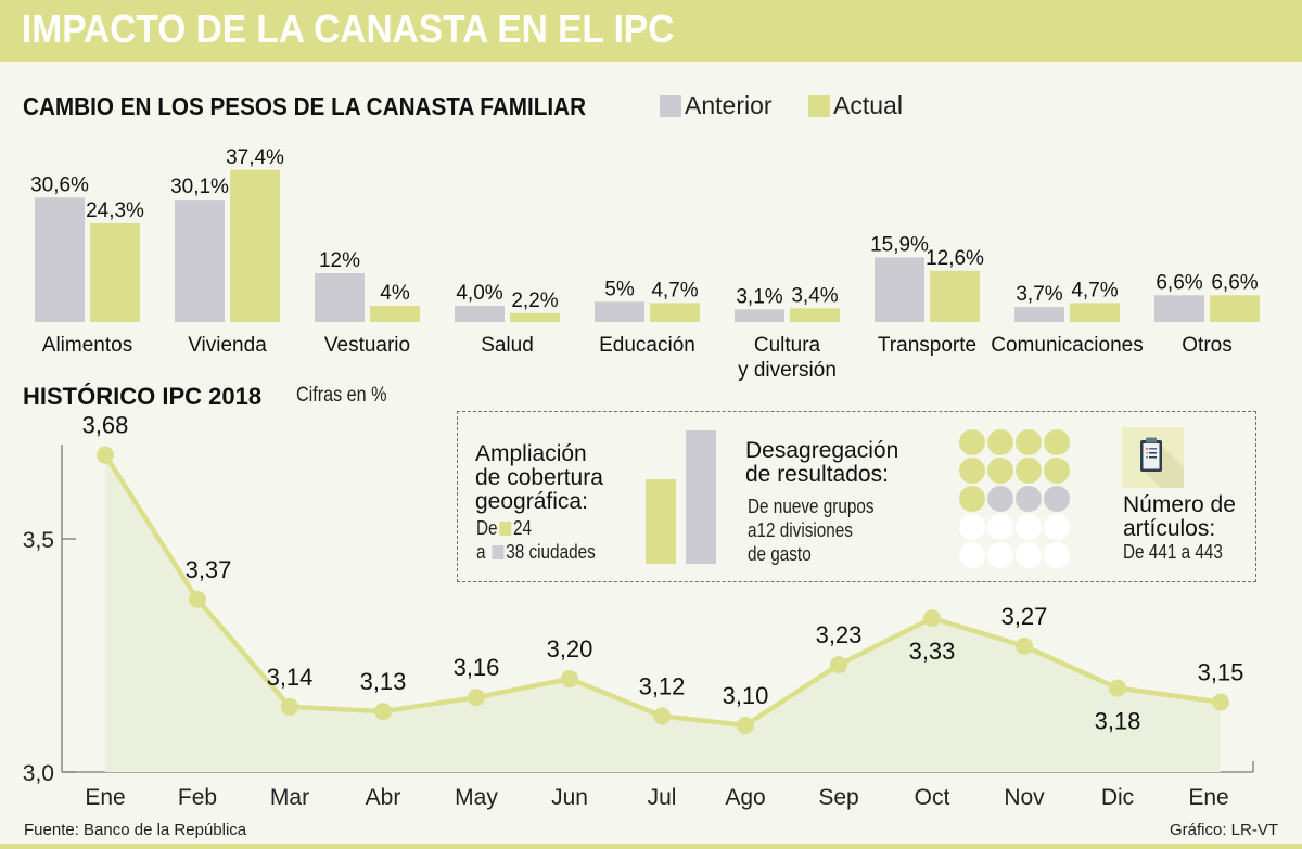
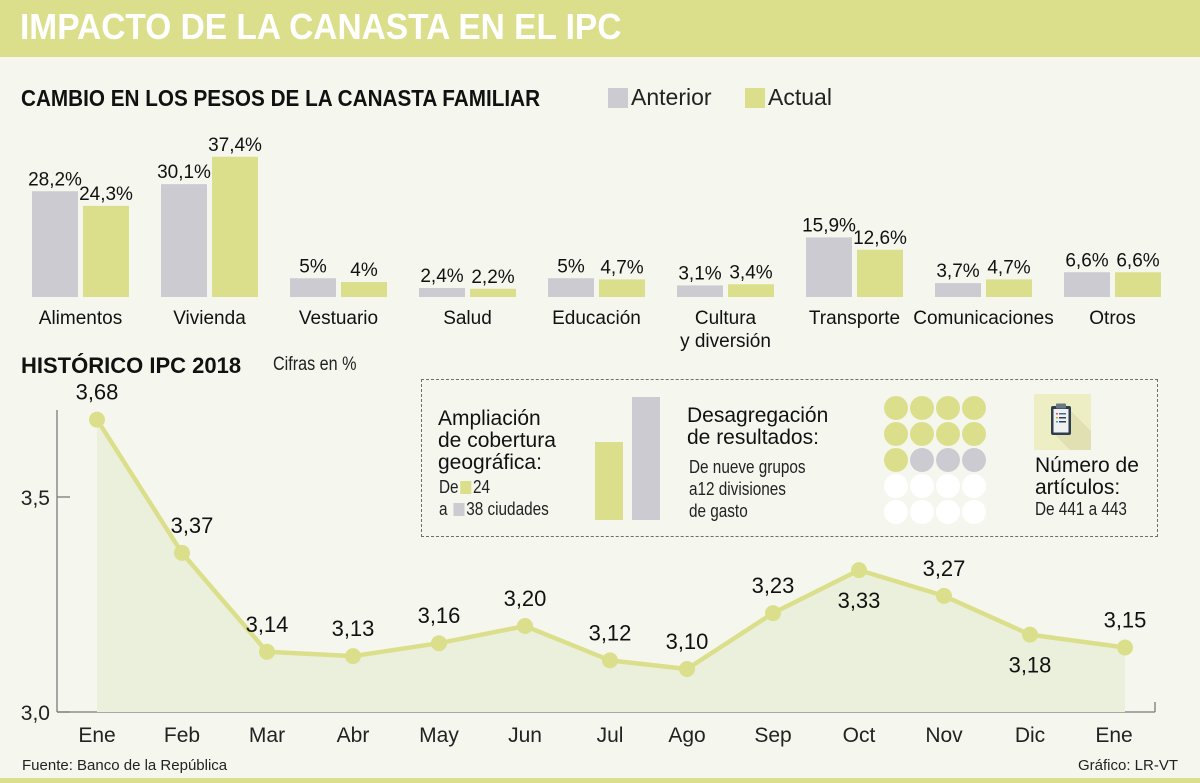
CAMBIO EN LOS PESOS DE LA CANASTA FAMILIAR/Anterior/Alimentos: 30,6% -> 28,2%
CAMBIO EN LOS PESOS DE LA CANASTA FAMILIAR/Anterior/Vestuario: 12% -> 5%
CAMBIO EN LOS PESOS DE LA CANASTA FAMILIAR/Anterior/Salud: 4,0% -> 2,4%
